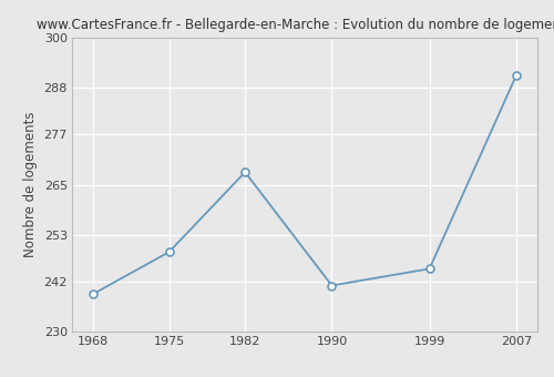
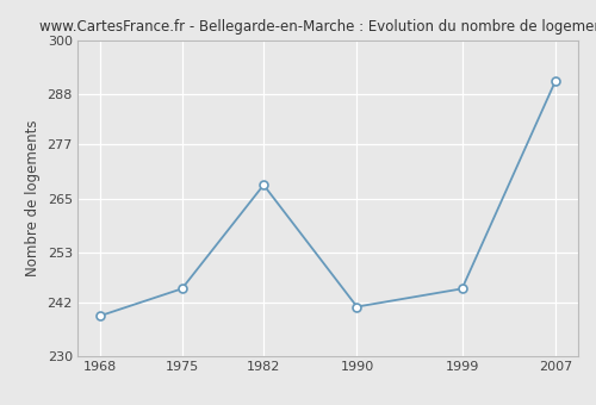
1975: 249 -> 245
